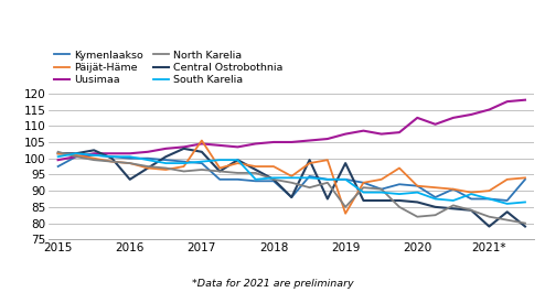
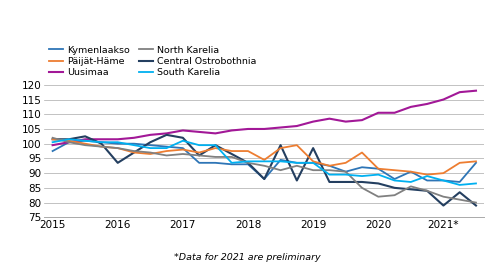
Päijät-Häme/2017: 105.5 -> 98.0
South Karelia/2017: 99.0 -> 101.0
Päijät-Häme/2019: 83.0 -> 94.0
North Karelia/2019: 85.0 -> 91.0
Uusimaa/2020: 112.5 -> 110.5
